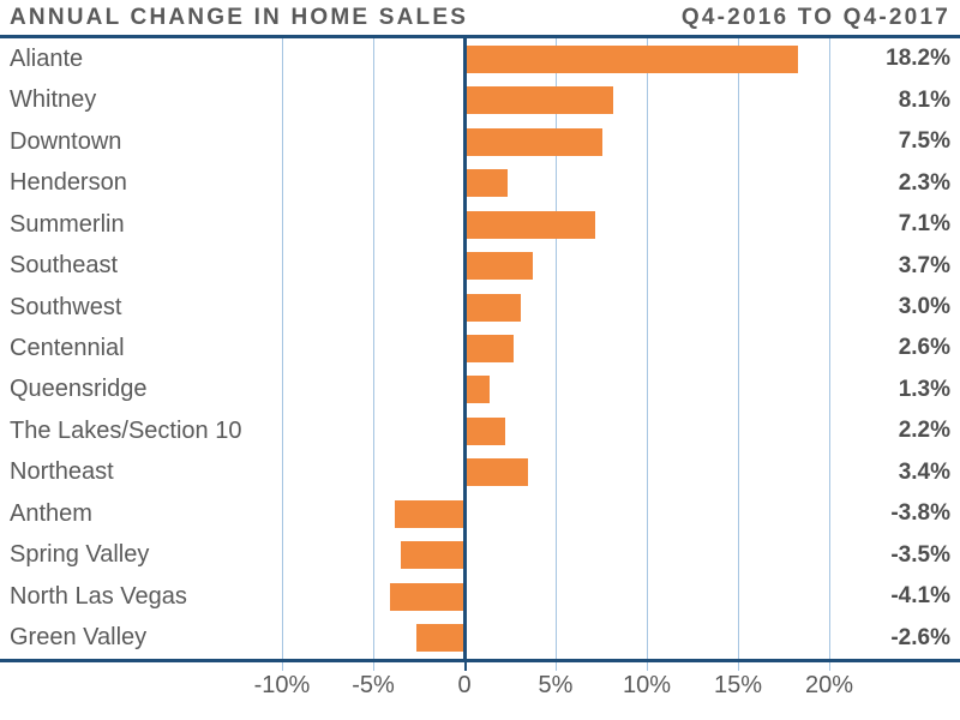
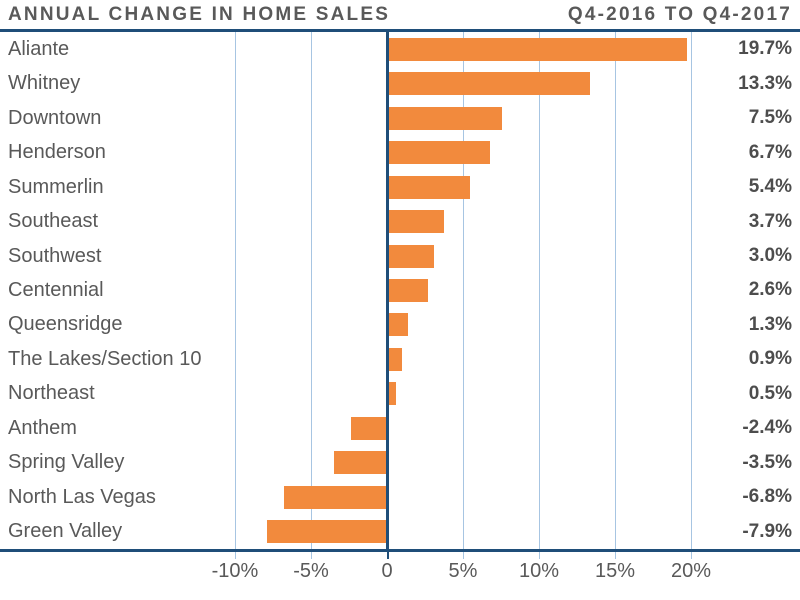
Aliante: 18.2% -> 19.7%
Whitney: 8.1% -> 13.3%
Henderson: 2.3% -> 6.7%
Summerlin: 7.1% -> 5.4%
The Lakes/Section 10: 2.2% -> 0.9%
Northeast: 3.4% -> 0.5%
Anthem: -3.8% -> -2.4%
North Las Vegas: -4.1% -> -6.8%
Green Valley: -2.6% -> -7.9%
